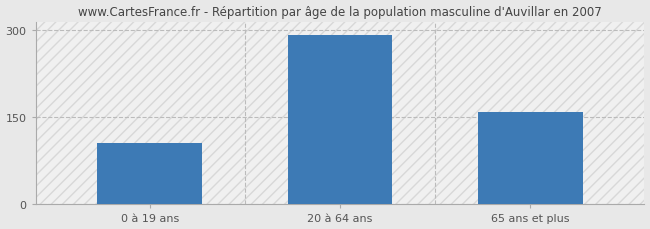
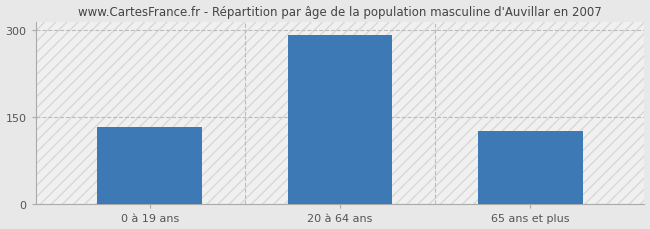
0 à 19 ans: 106 -> 133
65 ans et plus: 160 -> 126
